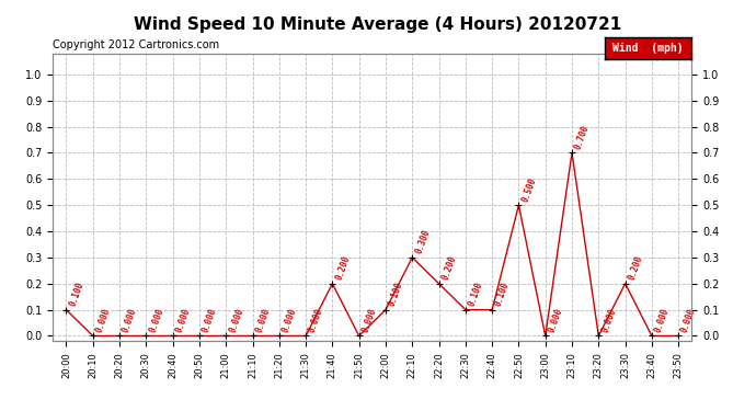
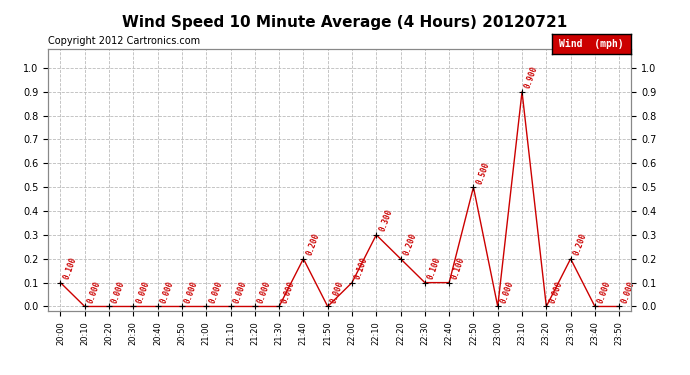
23:10: 0.700 -> 0.900
